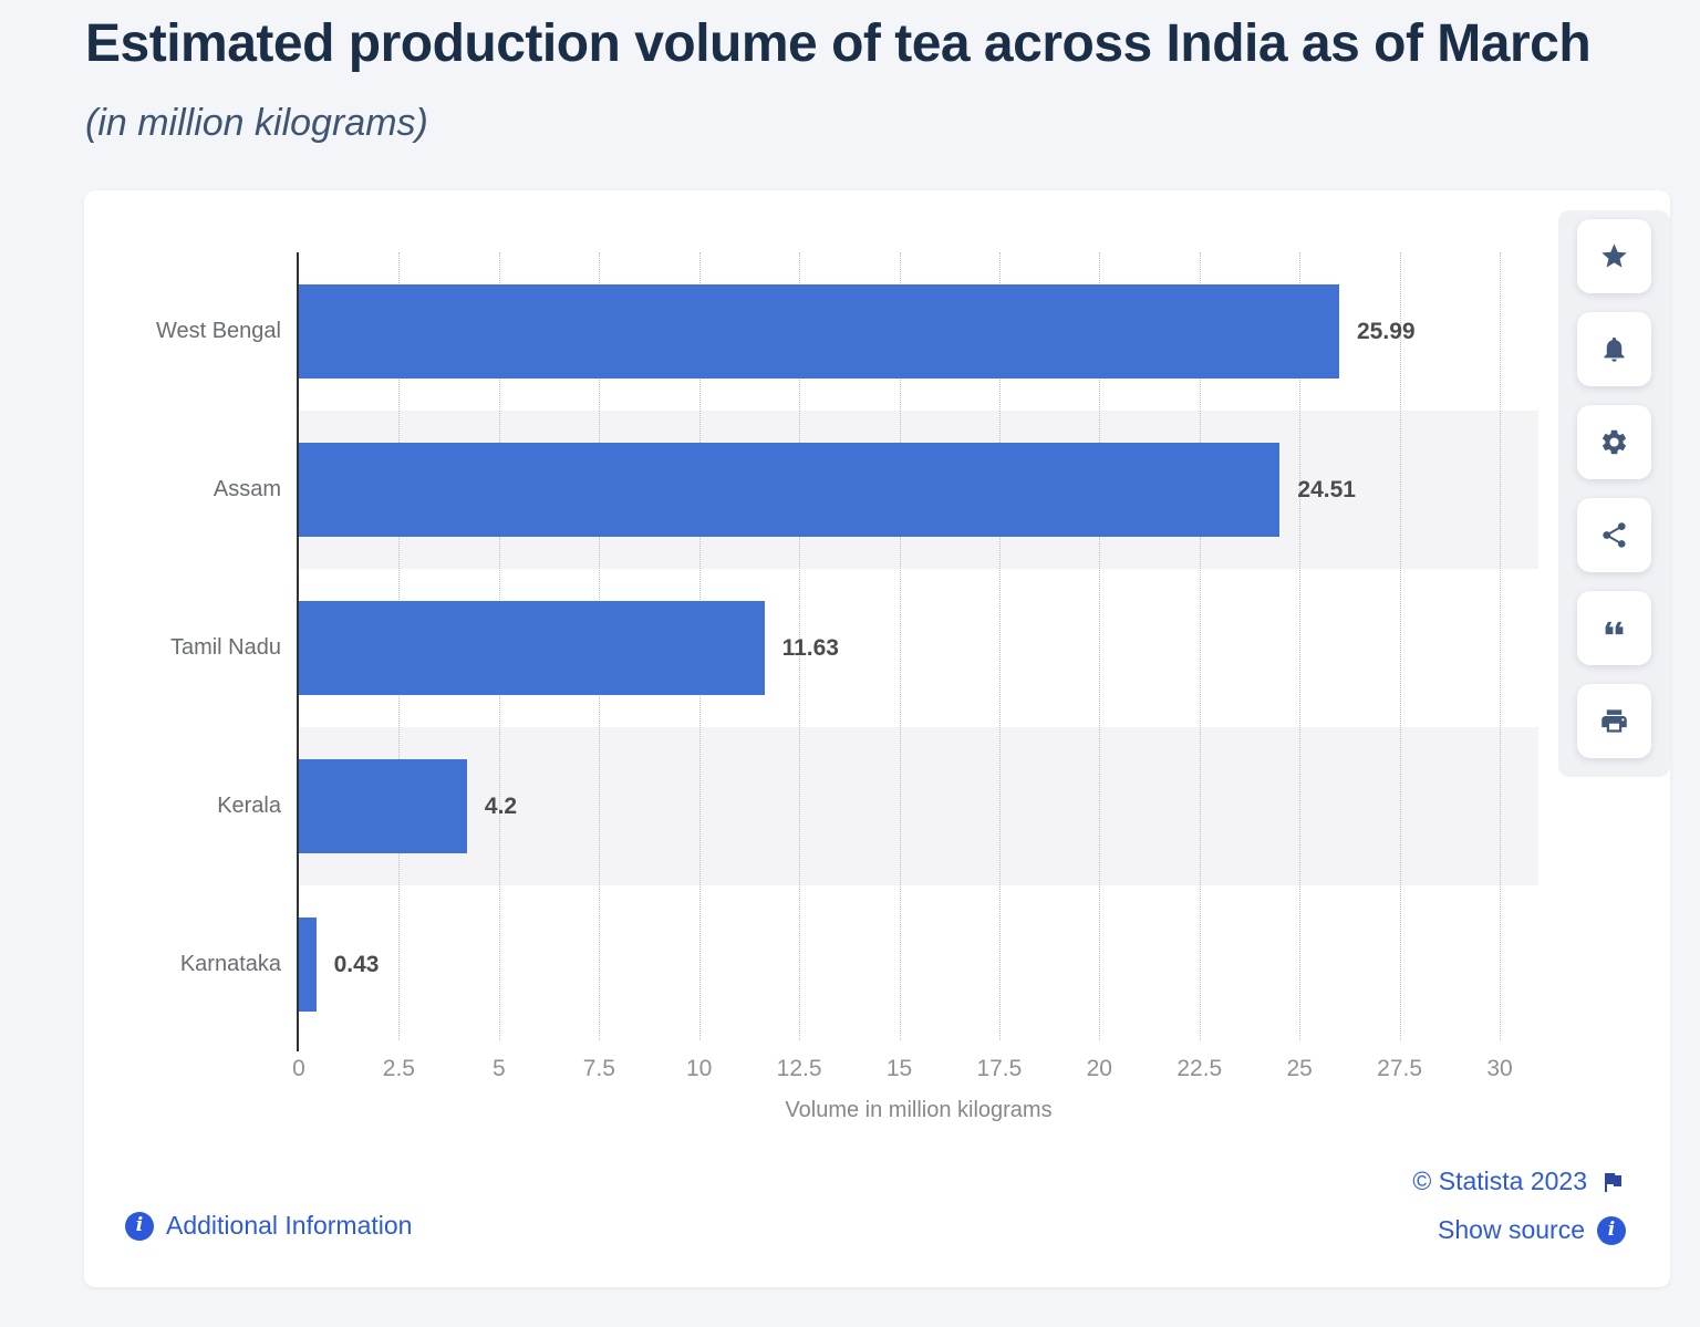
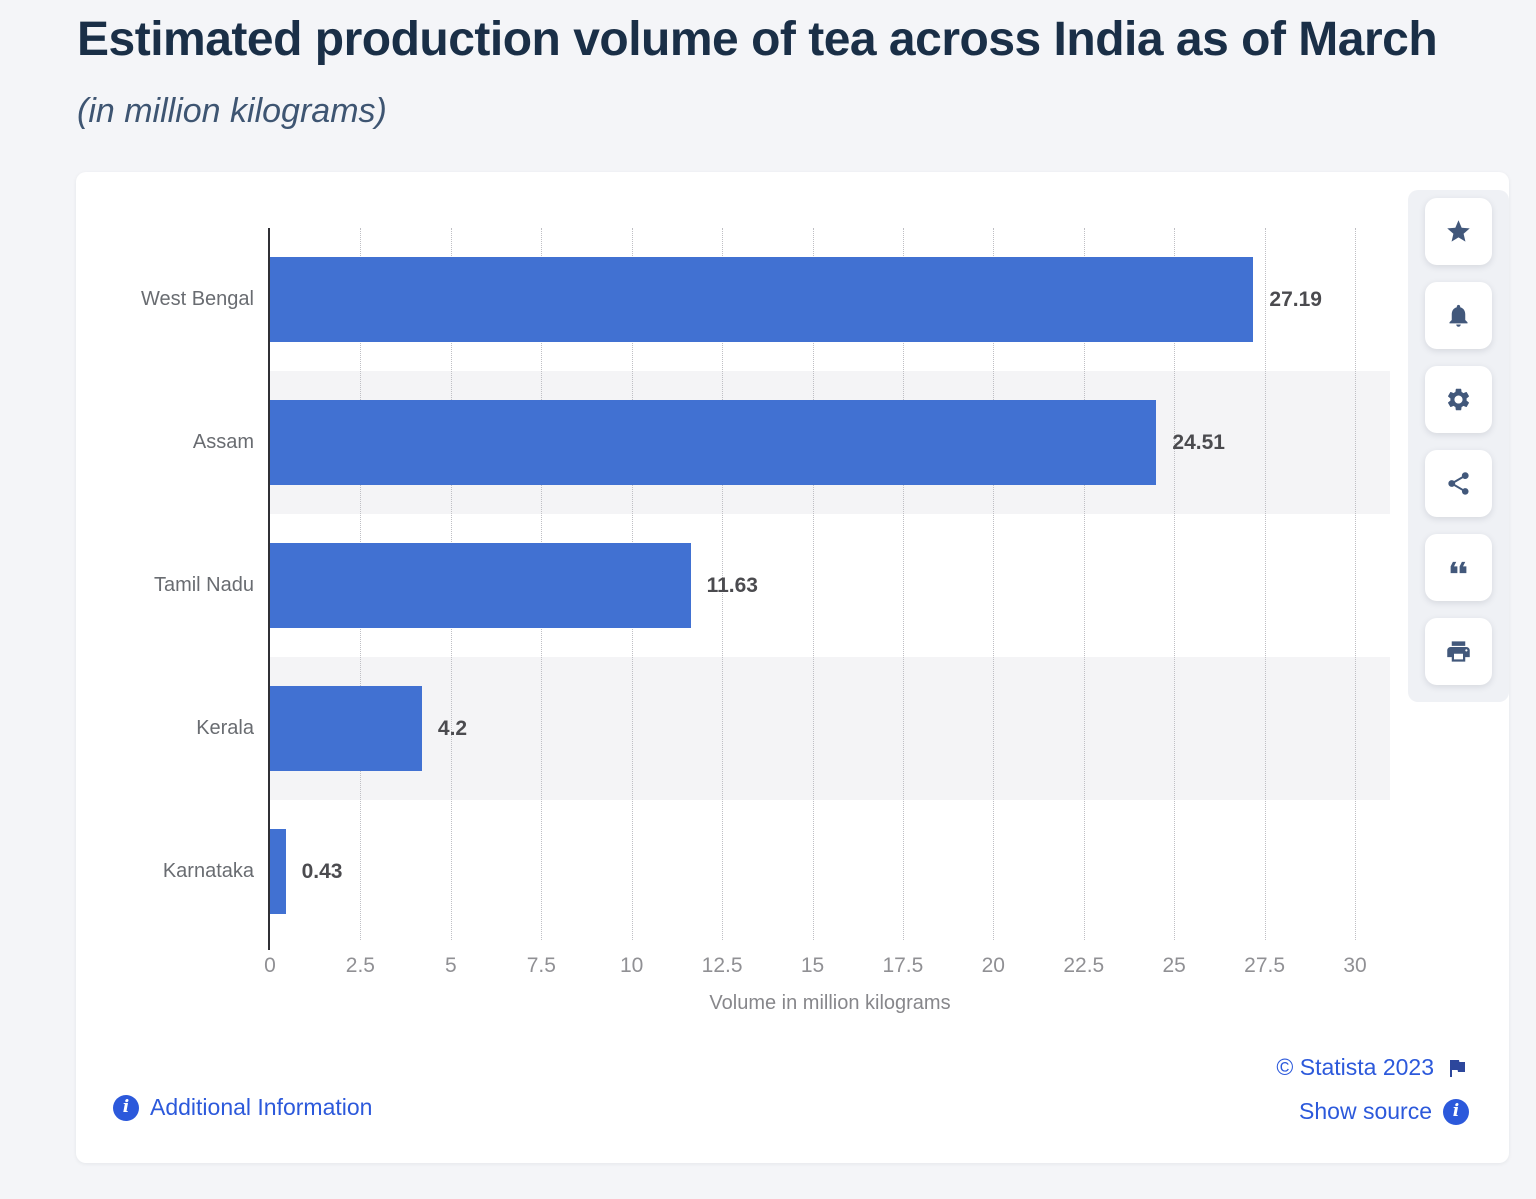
West Bengal: 25.99 -> 27.19
